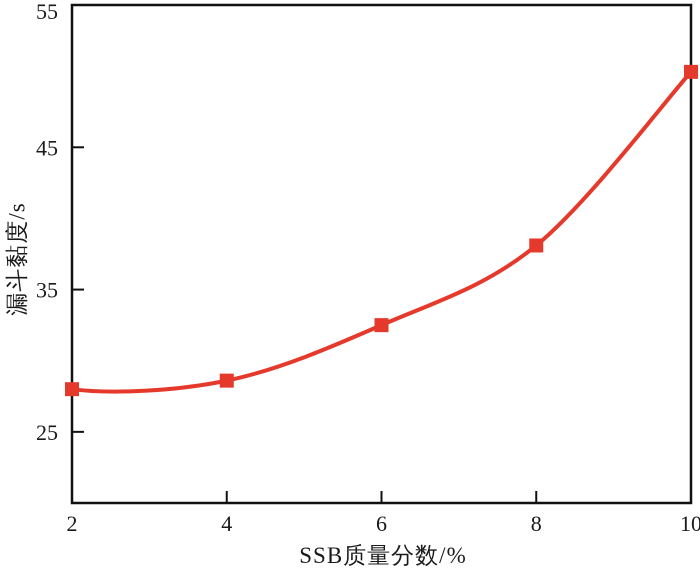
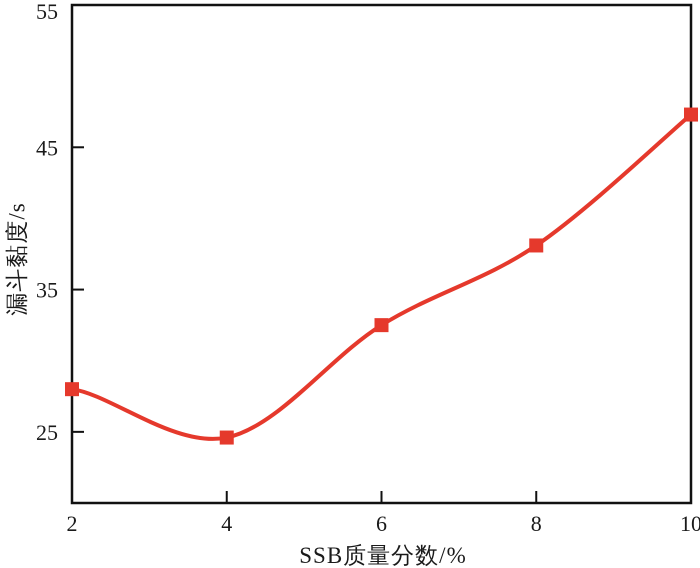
4: 28.6 -> 24.6
10: 50.3 -> 47.3
